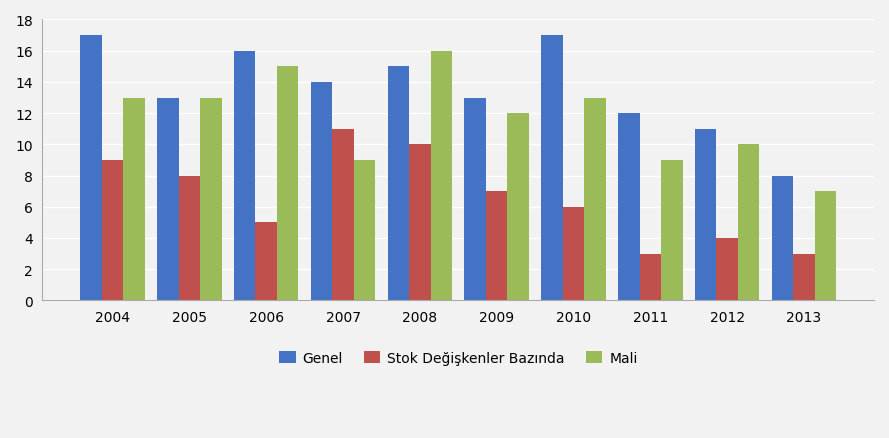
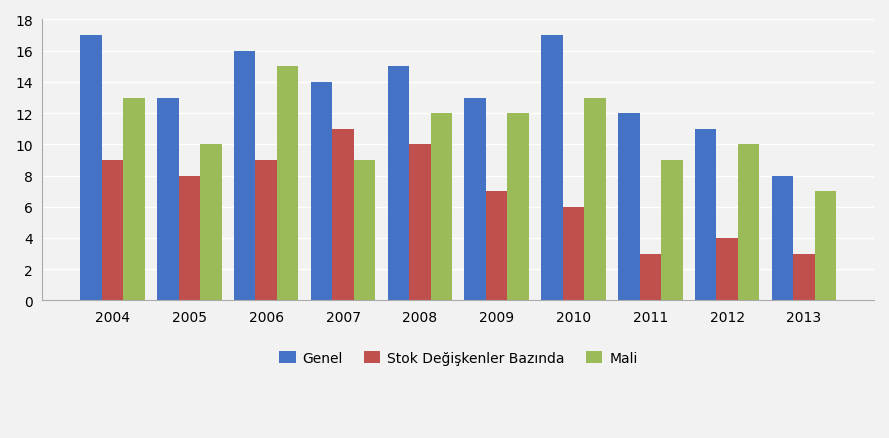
Mali/2005: 13 -> 10
Stok Değişkenler Bazında/2006: 5 -> 9
Mali/2008: 16 -> 12
